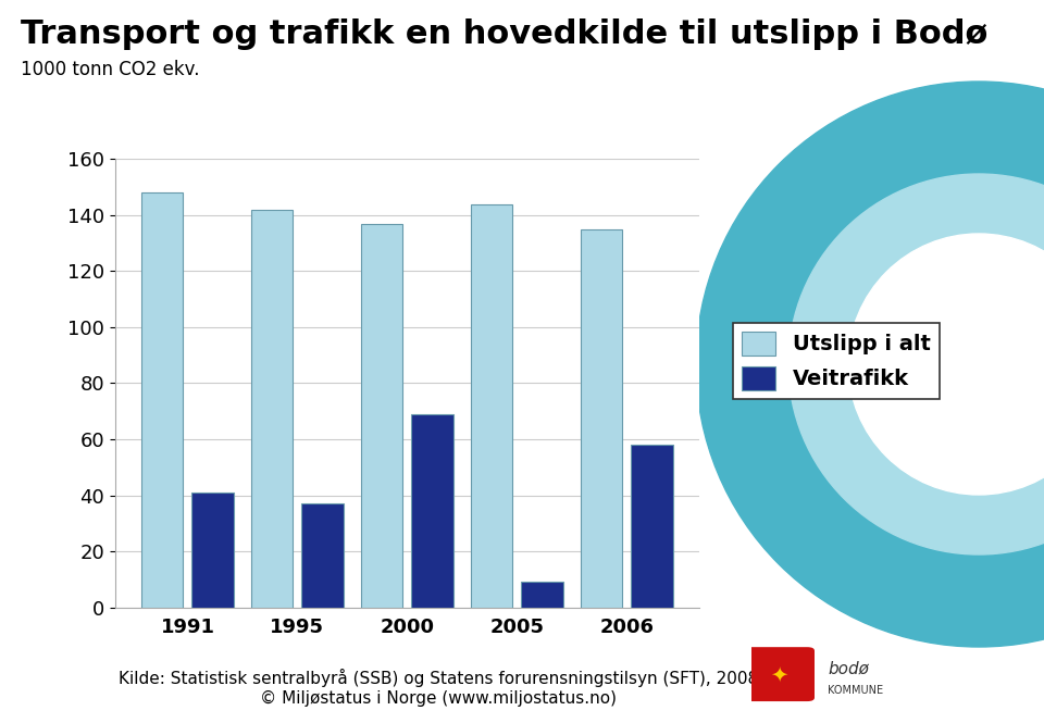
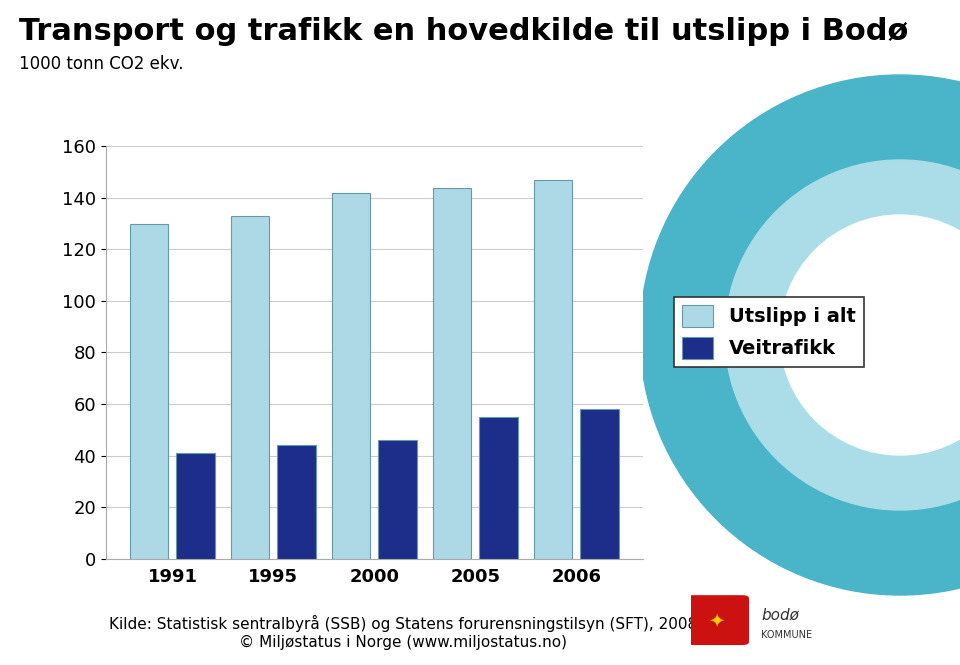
Utslipp i alt/1991: 148 -> 130
Utslipp i alt/1995: 142 -> 133
Veitrafikk/1995: 37 -> 44
Utslipp i alt/2000: 137 -> 142
Veitrafikk/2000: 69 -> 46
Veitrafikk/2005: 9 -> 55
Utslipp i alt/2006: 135 -> 147
